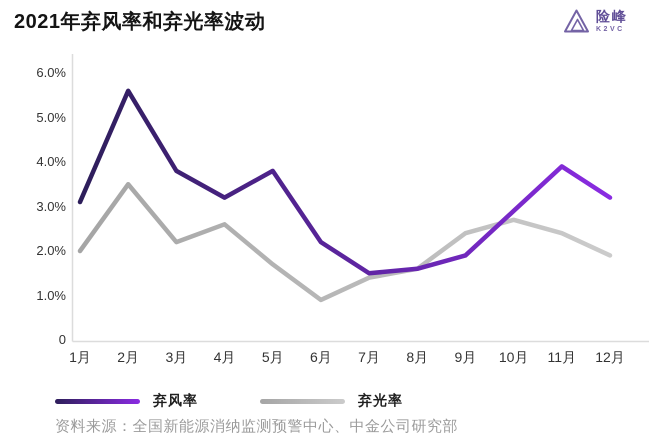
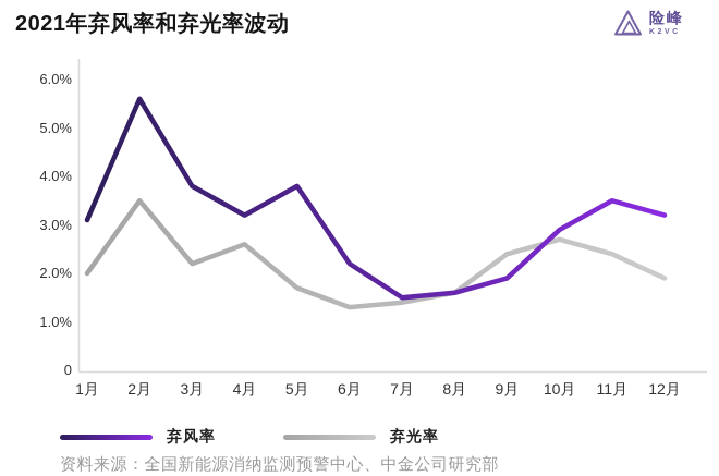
弃光率/6月: 0.9% -> 1.3%
弃风率/11月: 3.9% -> 3.5%
